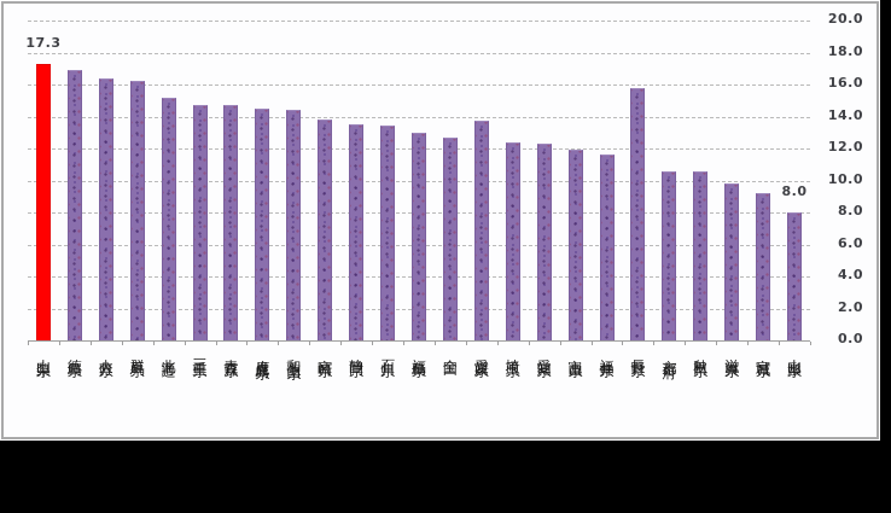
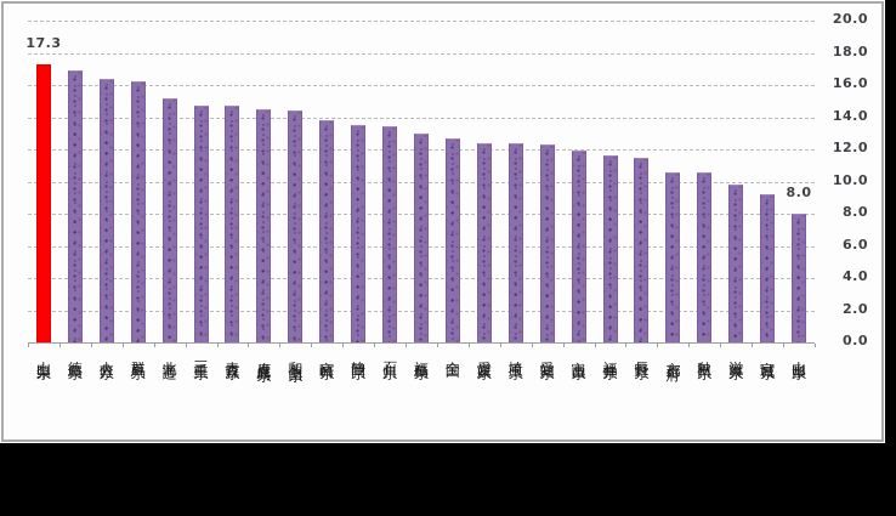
愛媛県: 13.7 -> 12.4
長野県: 15.8 -> 11.5
